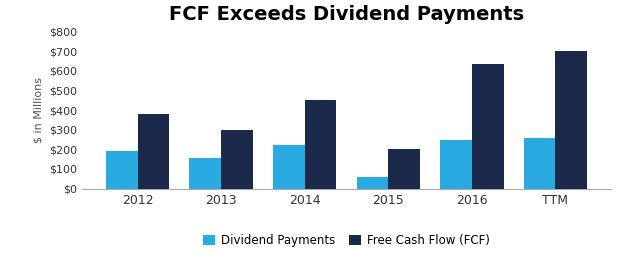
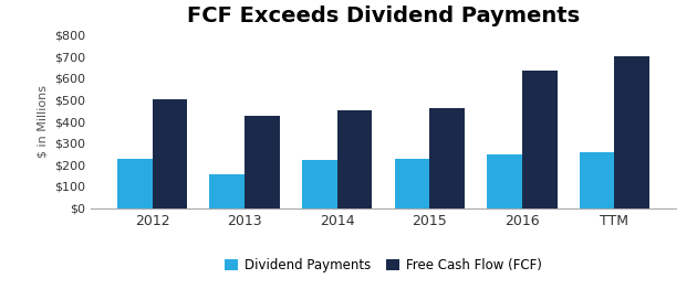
Dividend Payments/2012: $190 -> $220
Free Cash Flow (FCF)/2012: $380 -> $500
Free Cash Flow (FCF)/2013: $300 -> $420
Dividend Payments/2015: $60 -> $220
Free Cash Flow (FCF)/2015: $200 -> $460
